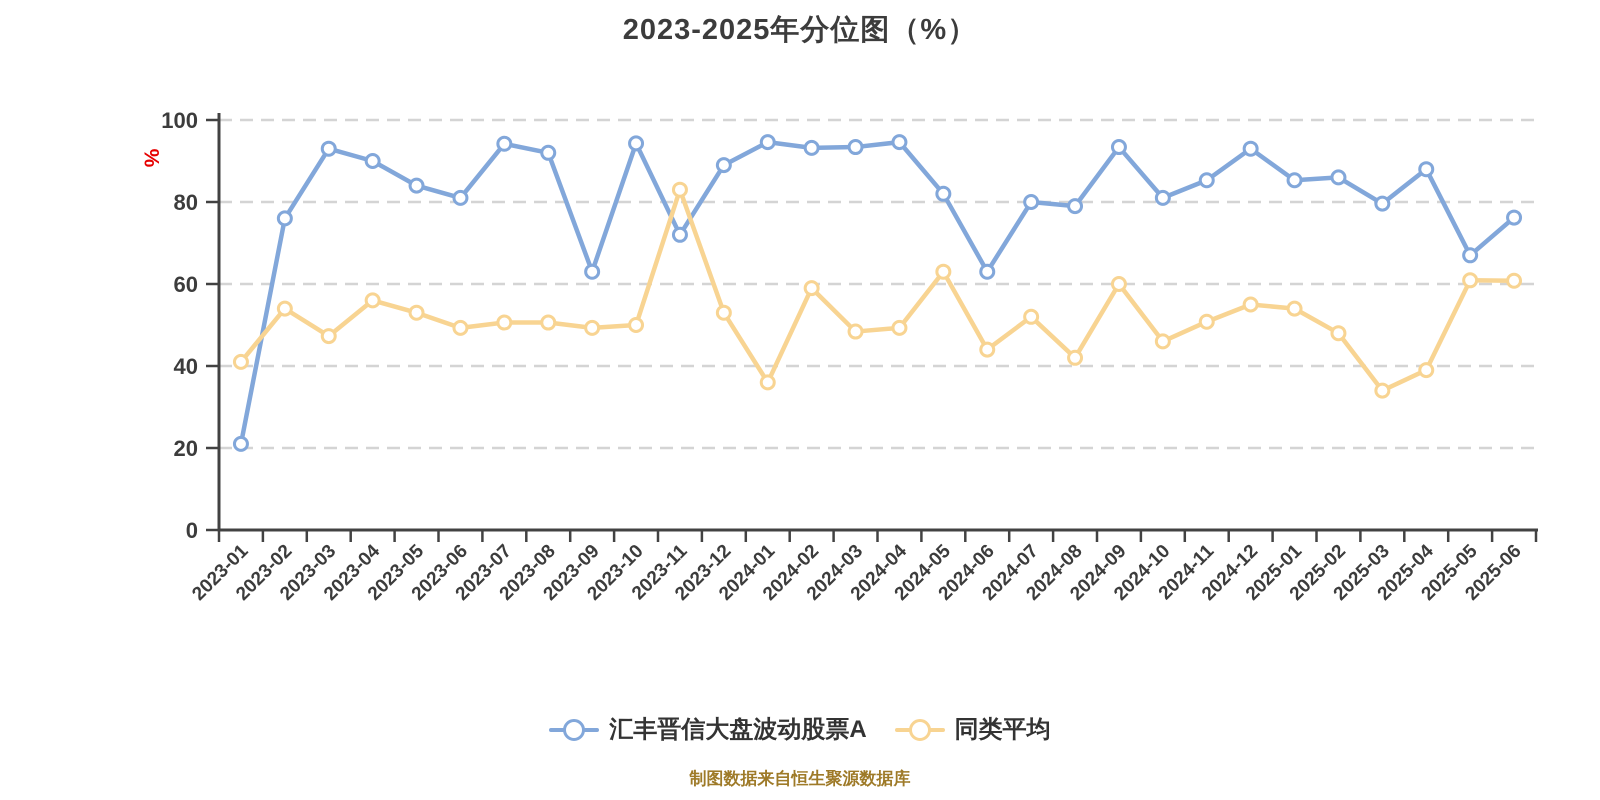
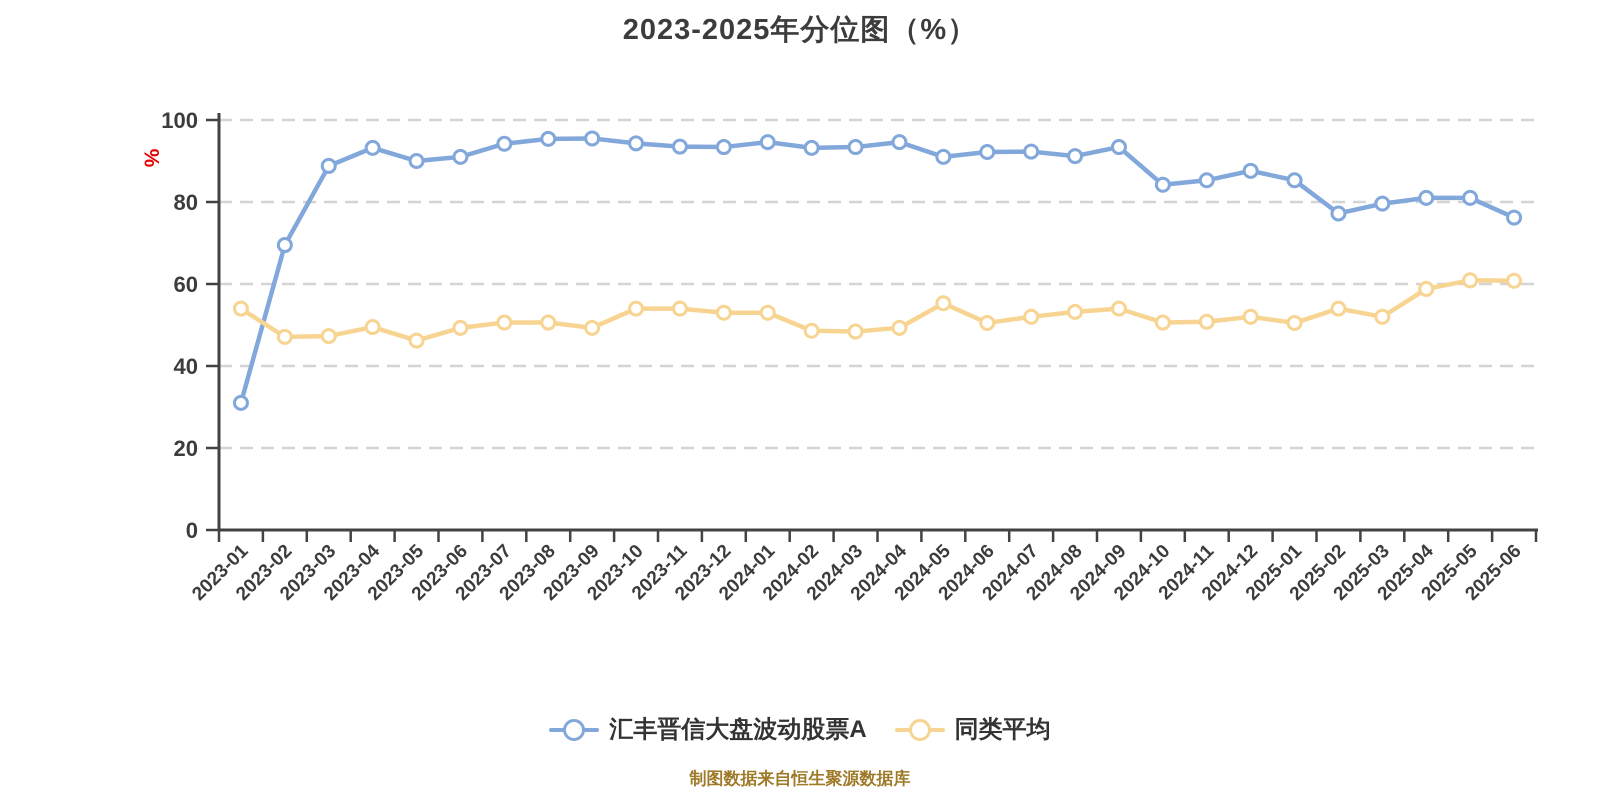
汇丰晋信大盘波动股票A/2023-01: 21 -> 31
同类平均/2023-01: 41 -> 54
汇丰晋信大盘波动股票A/2023-02: 76 -> 70
同类平均/2023-02: 54 -> 47
汇丰晋信大盘波动股票A/2023-03: 93 -> 89
汇丰晋信大盘波动股票A/2023-04: 90 -> 93
同类平均/2023-04: 56 -> 50
汇丰晋信大盘波动股票A/2023-05: 84 -> 90
同类平均/2023-05: 53 -> 46
汇丰晋信大盘波动股票A/2023-06: 81 -> 91
汇丰晋信大盘波动股票A/2023-08: 92 -> 95
汇丰晋信大盘波动股票A/2023-09: 63 -> 96
同类平均/2023-10: 50 -> 54
汇丰晋信大盘波动股票A/2023-11: 72 -> 94
同类平均/2023-11: 83 -> 54
汇丰晋信大盘波动股票A/2023-12: 89 -> 93
同类平均/2024-01: 36 -> 53
同类平均/2024-02: 59 -> 49
汇丰晋信大盘波动股票A/2024-05: 82 -> 91
同类平均/2024-05: 63 -> 55
汇丰晋信大盘波动股票A/2024-06: 63 -> 92
同类平均/2024-06: 44 -> 50
汇丰晋信大盘波动股票A/2024-07: 80 -> 92
汇丰晋信大盘波动股票A/2024-08: 79 -> 91
同类平均/2024-08: 42 -> 53
同类平均/2024-09: 60 -> 54
汇丰晋信大盘波动股票A/2024-10: 81 -> 84
同类平均/2024-10: 46 -> 51
汇丰晋信大盘波动股票A/2024-12: 93 -> 88
同类平均/2024-12: 55 -> 52
同类平均/2025-01: 54 -> 50
汇丰晋信大盘波动股票A/2025-02: 86 -> 77
同类平均/2025-02: 48 -> 54
同类平均/2025-03: 34 -> 52
汇丰晋信大盘波动股票A/2025-04: 88 -> 81
同类平均/2025-04: 39 -> 59
汇丰晋信大盘波动股票A/2025-05: 67 -> 81
